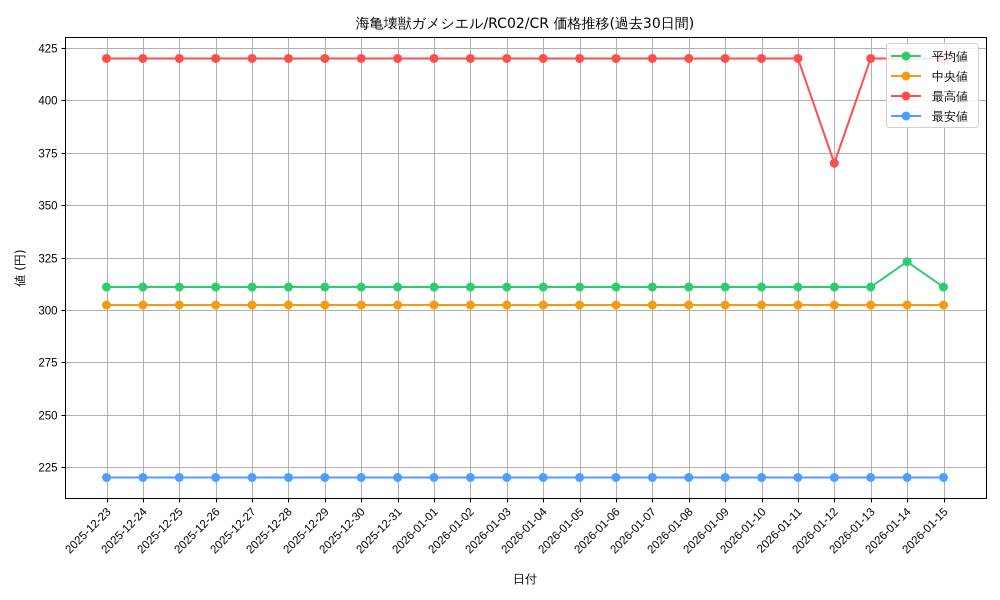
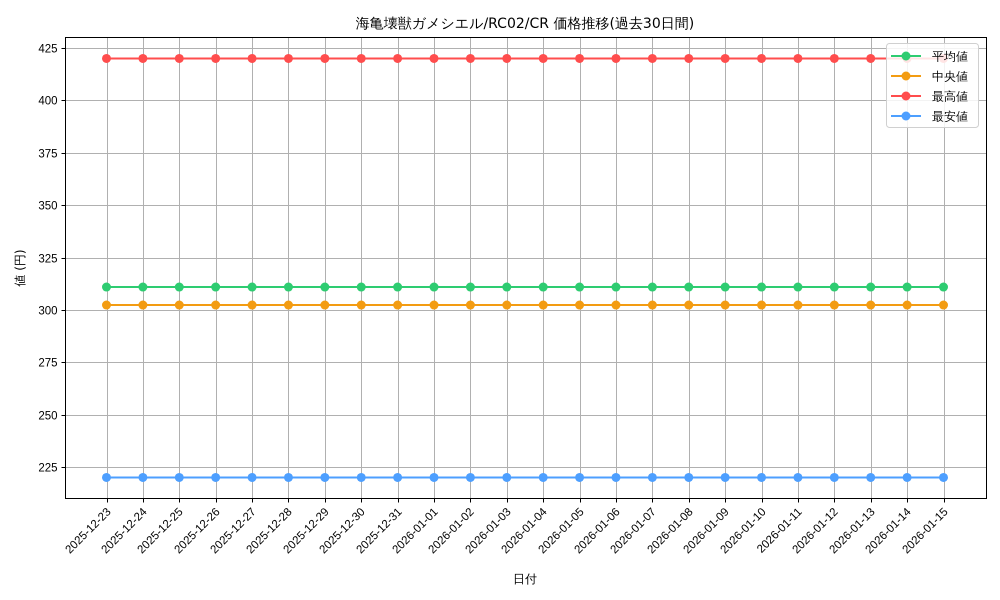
最高値/2026-01-12: 370 -> 420
平均値/2026-01-14: 323 -> 311
